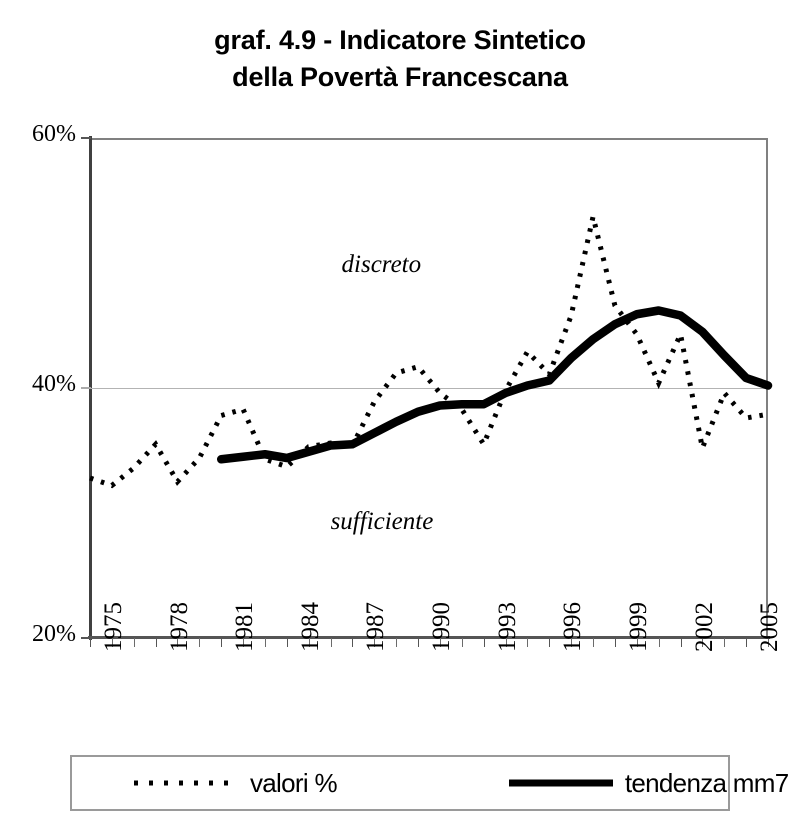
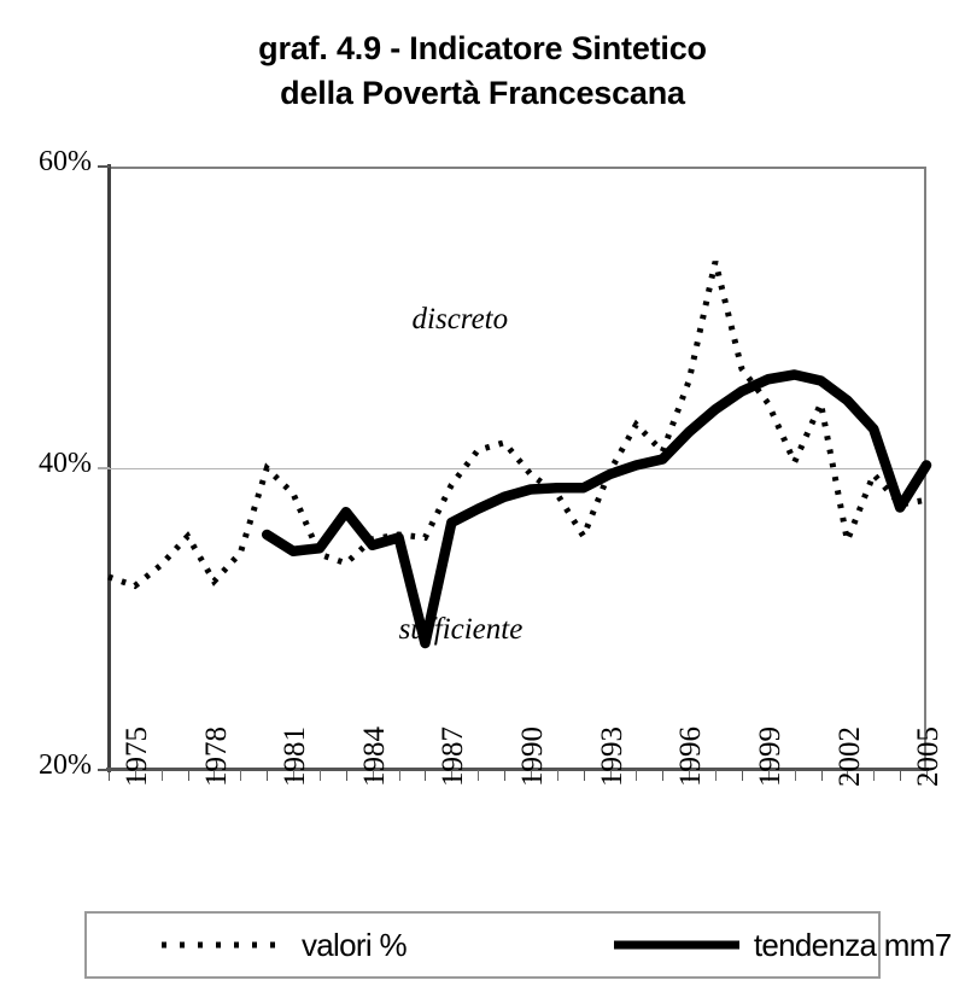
valori %/1981: 37.8% -> 40.0%
tendenza mm7/1981: 34.3% -> 35.6%
tendenza mm7/1984: 34.4% -> 37.1%
tendenza mm7/1987: 35.5% -> 28.4%
tendenza mm7/2005: 40.8% -> 37.4%
